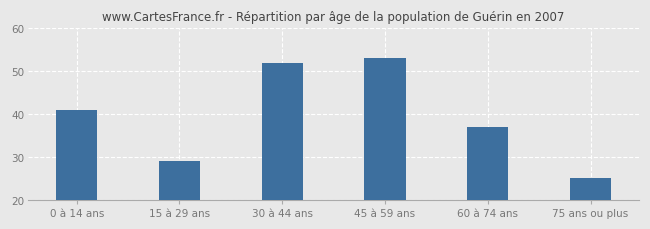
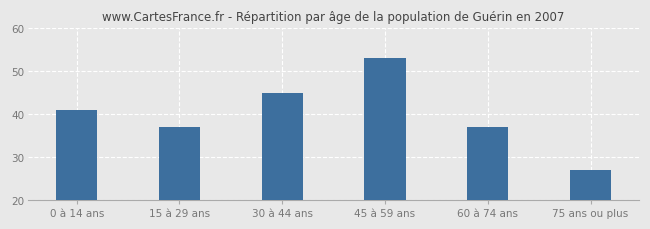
15 à 29 ans: 29 -> 37
30 à 44 ans: 52 -> 45
75 ans ou plus: 25 -> 27
